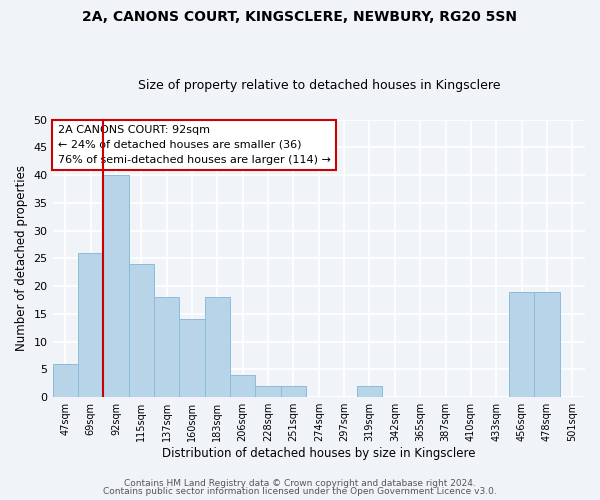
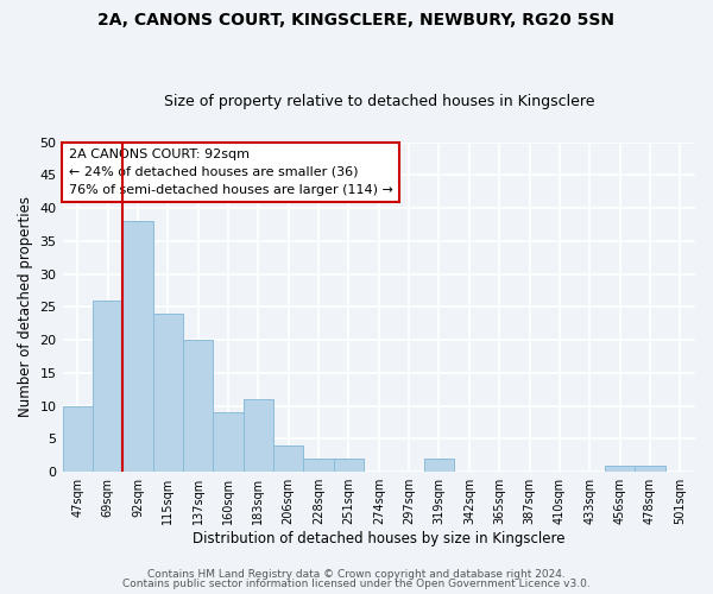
47sqm: 6 -> 10
92sqm: 40 -> 38
137sqm: 18 -> 20
160sqm: 14 -> 9
183sqm: 18 -> 11
456sqm: 19 -> 1
478sqm: 19 -> 1
